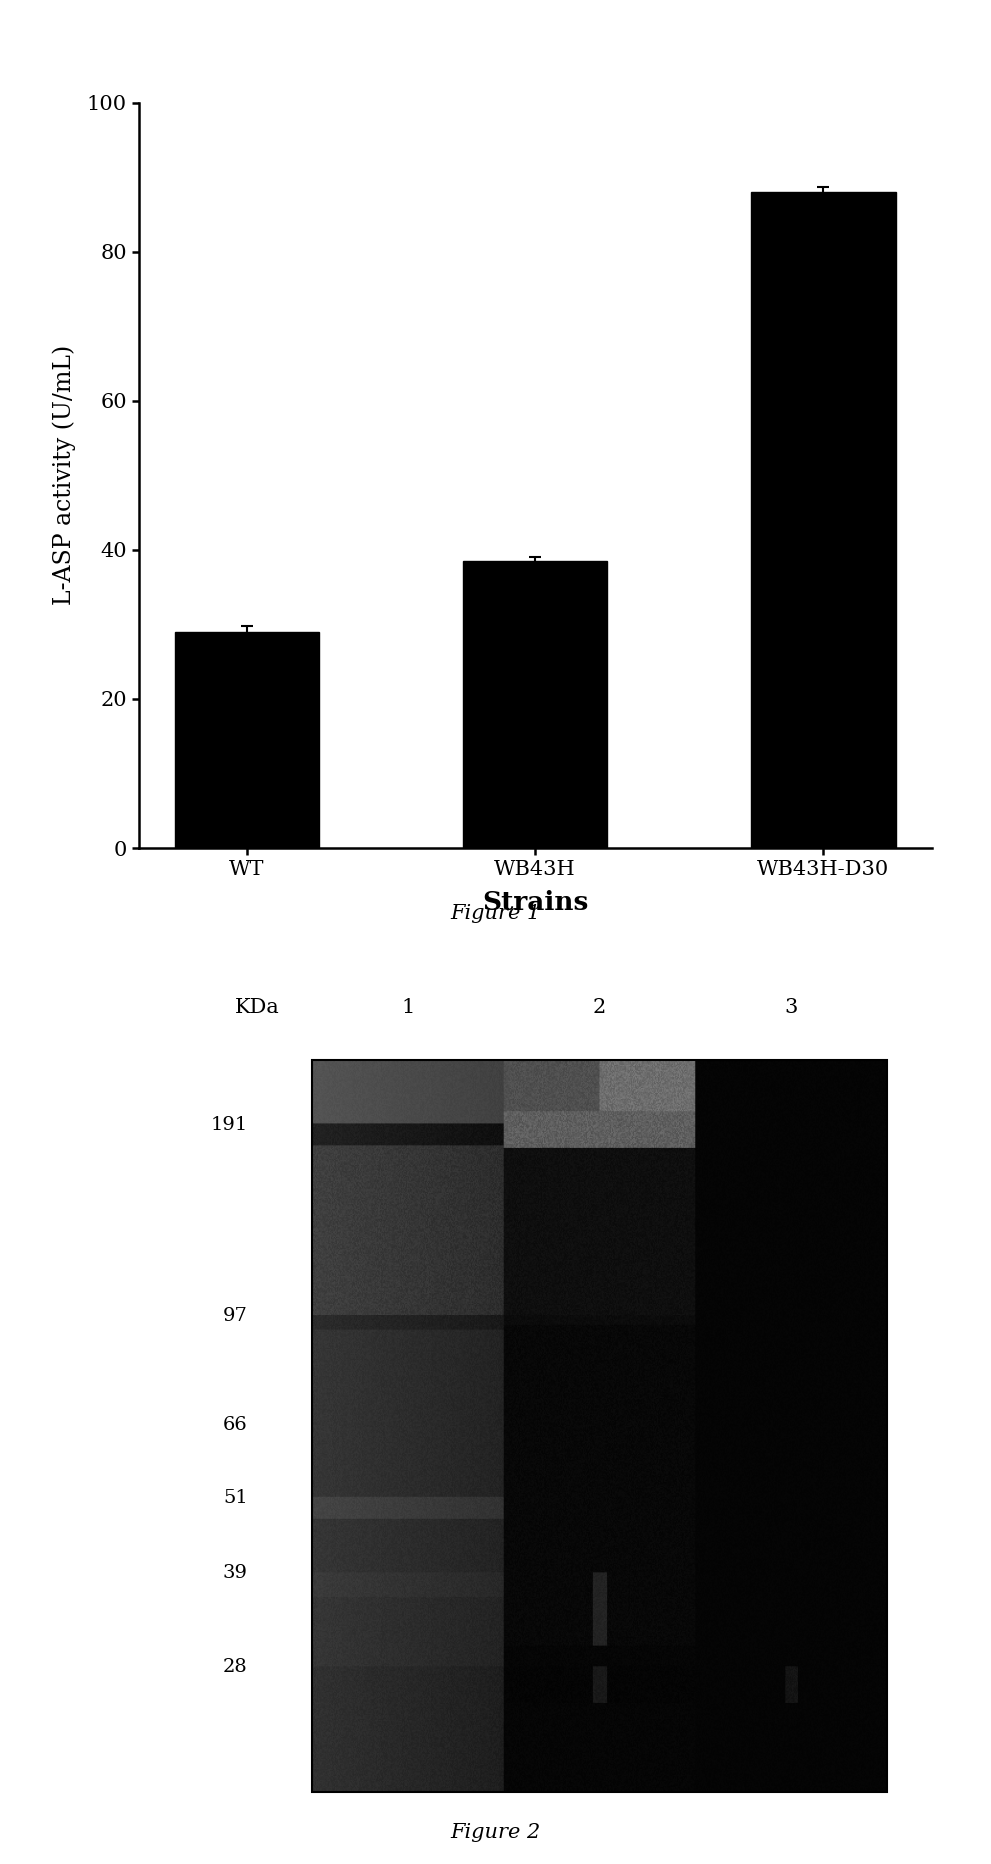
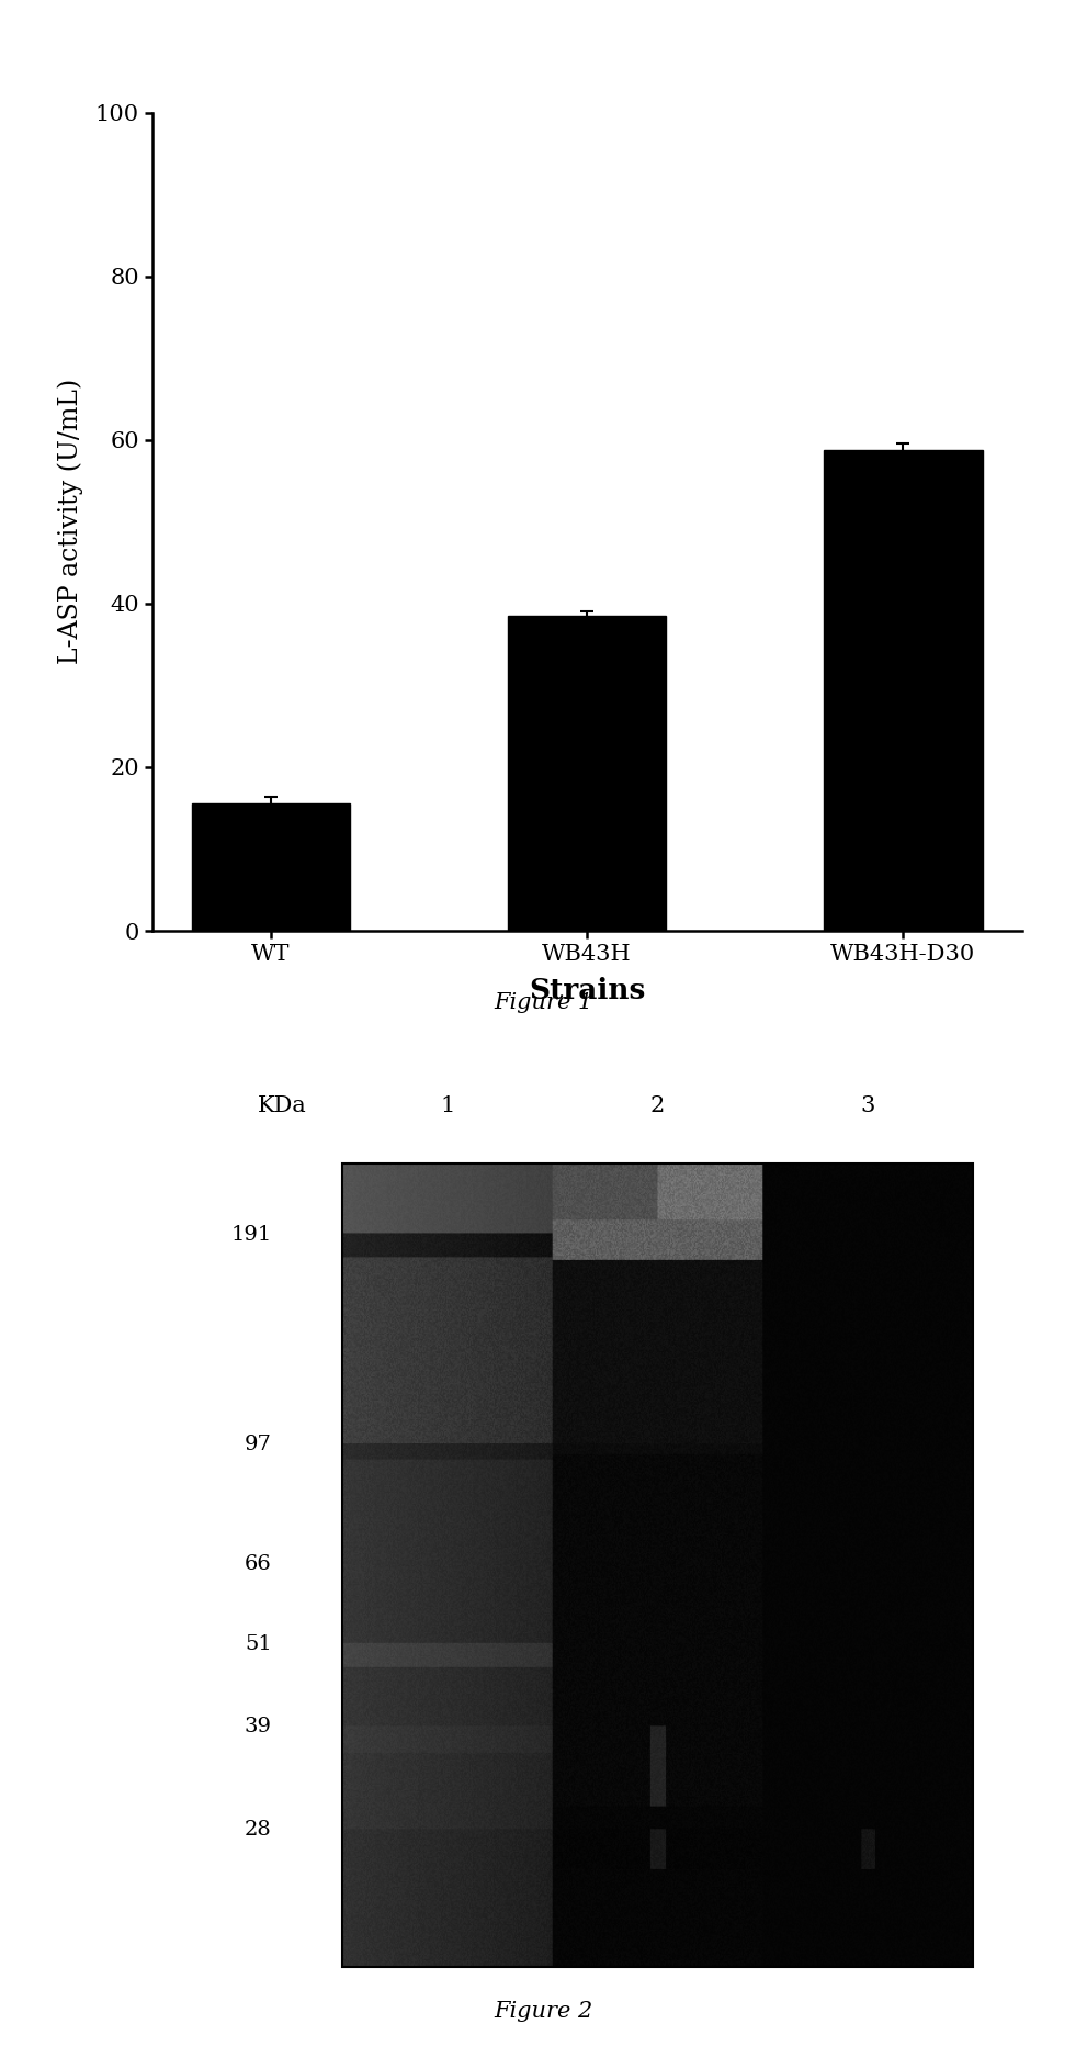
WT: 29.0 -> 15.6
WB43H-D30: 88.0 -> 58.8
